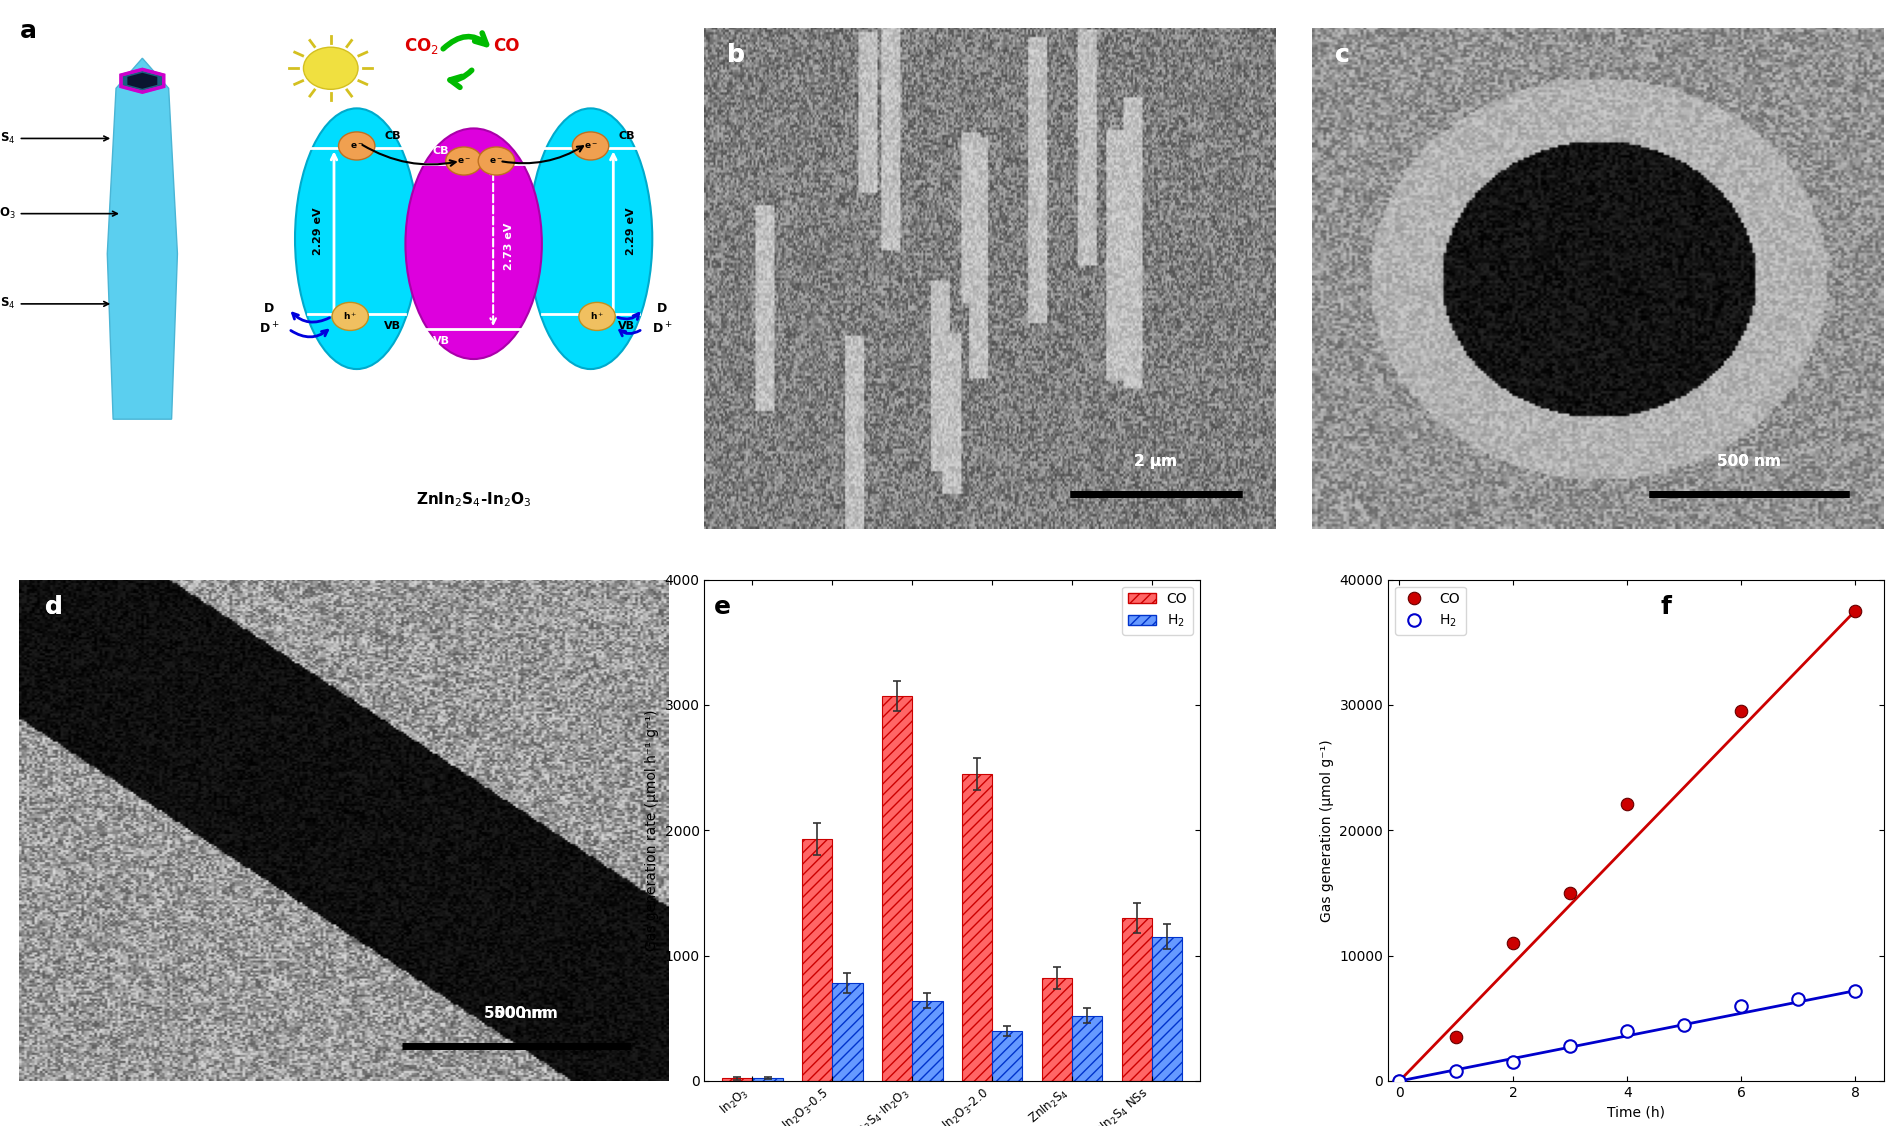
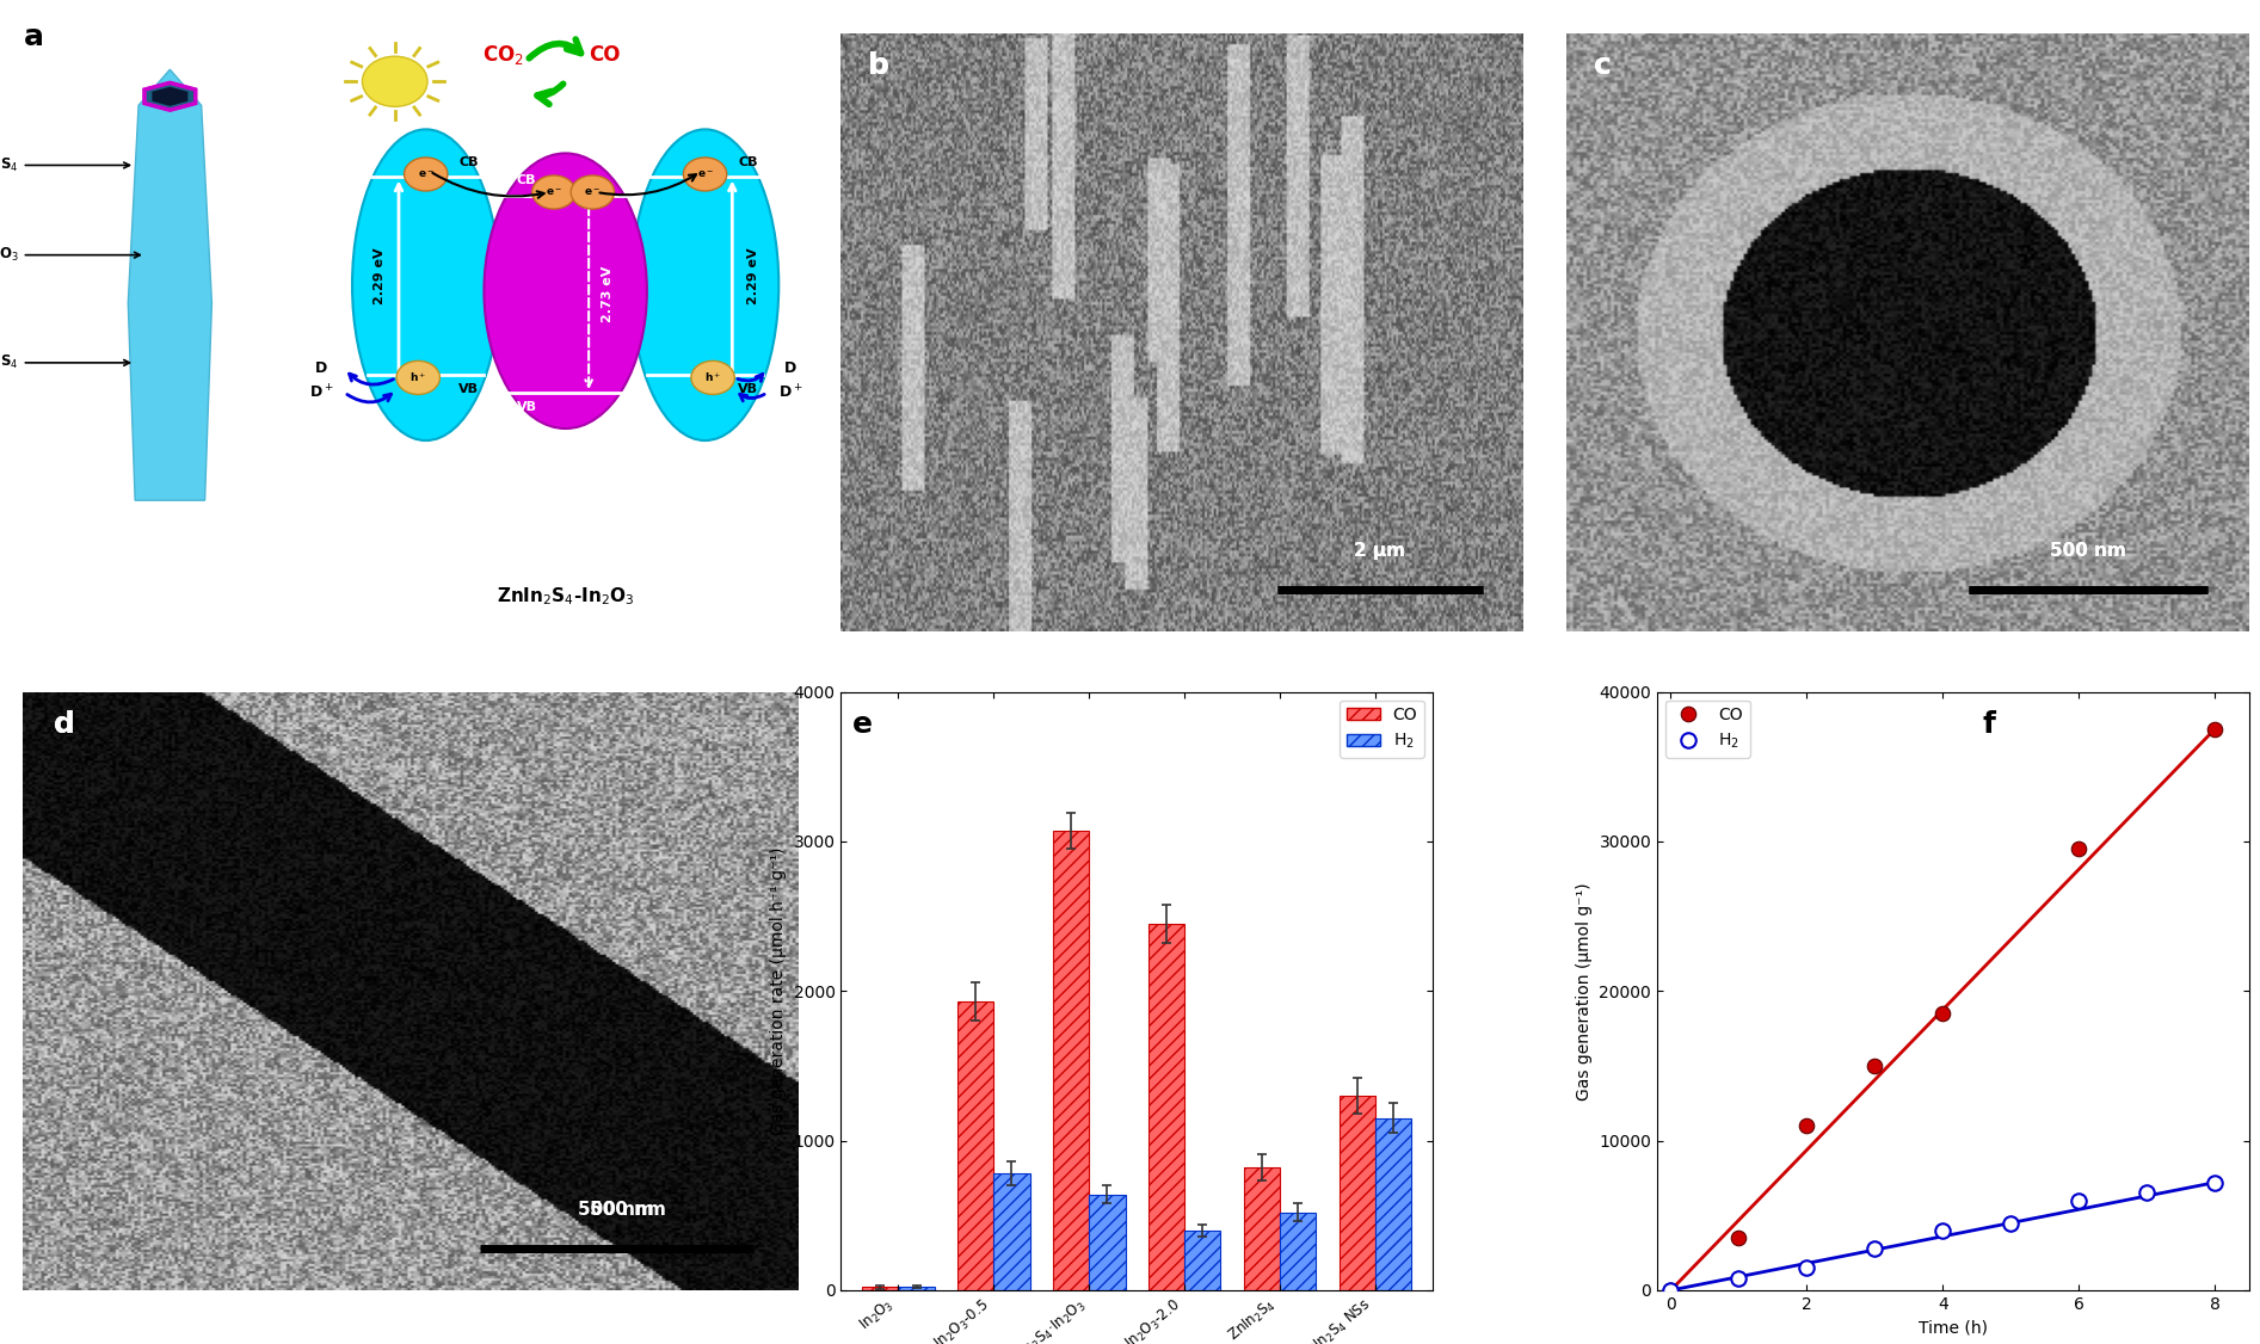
CO/4: 22100 -> 18500
